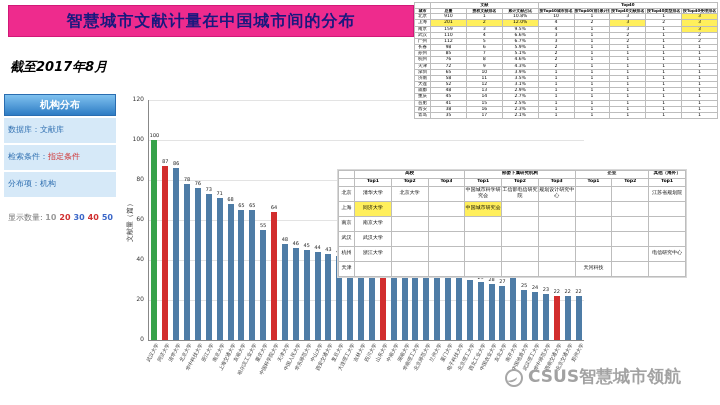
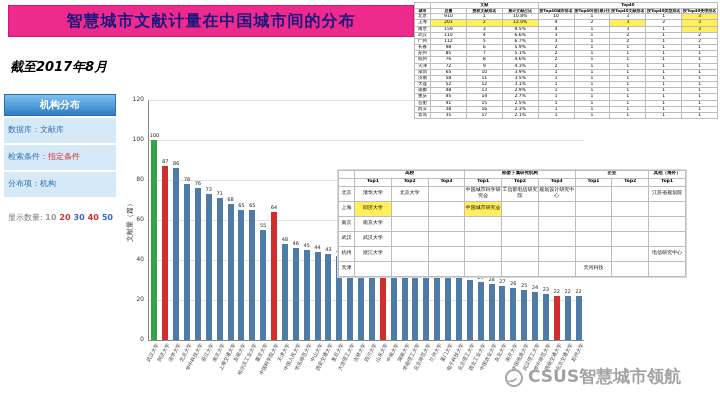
电子科技大学: 47 -> 32
南开大学: 39 -> 26
